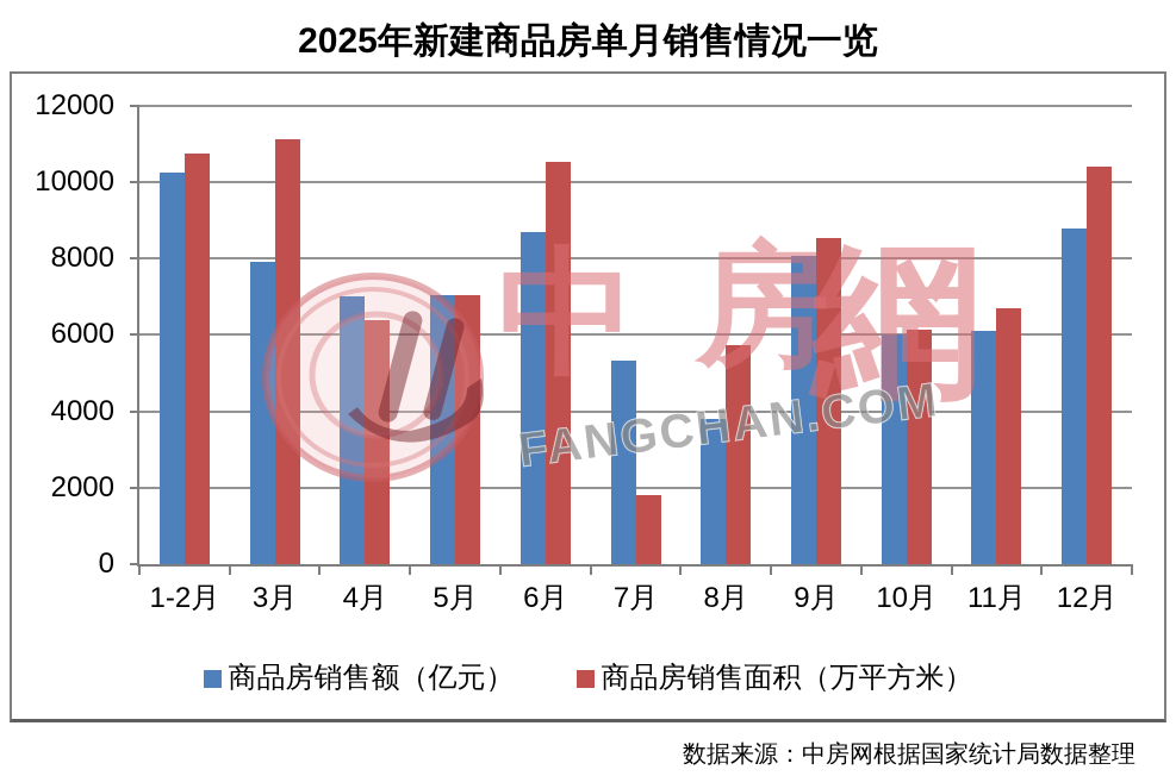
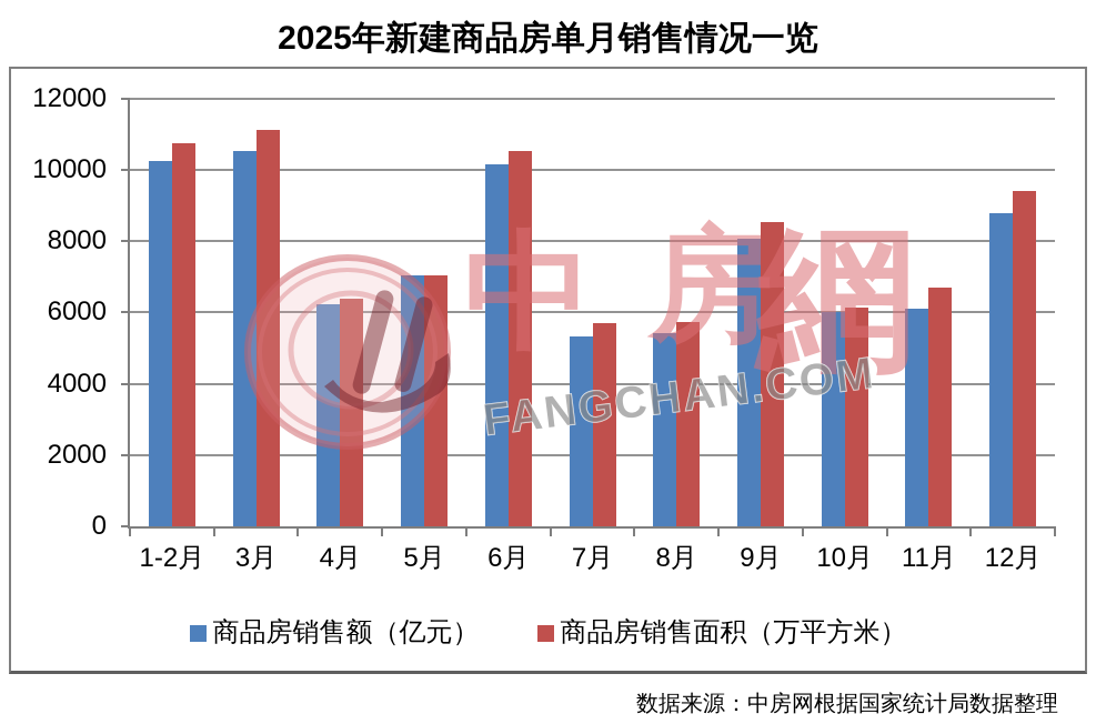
商品房销售额（亿元）/3月: 7900 -> 10500
商品房销售额（亿元）/4月: 7000 -> 6200
商品房销售额（亿元）/6月: 8700 -> 10100
商品房销售面积（万平方米）/7月: 1800 -> 5700
商品房销售额（亿元）/8月: 3800 -> 5400
商品房销售面积（万平方米）/12月: 10400 -> 9400
